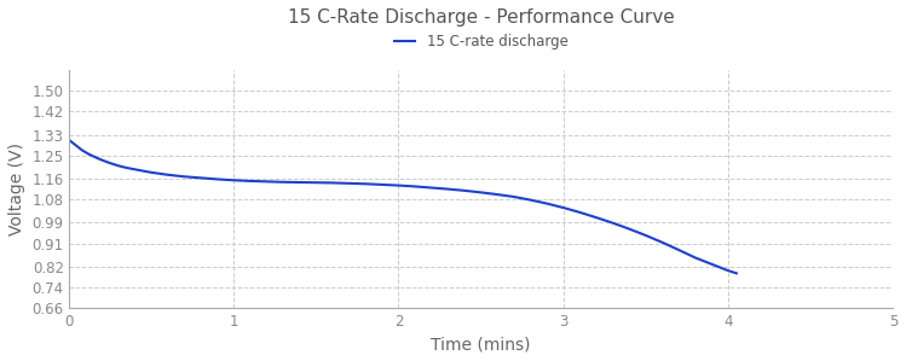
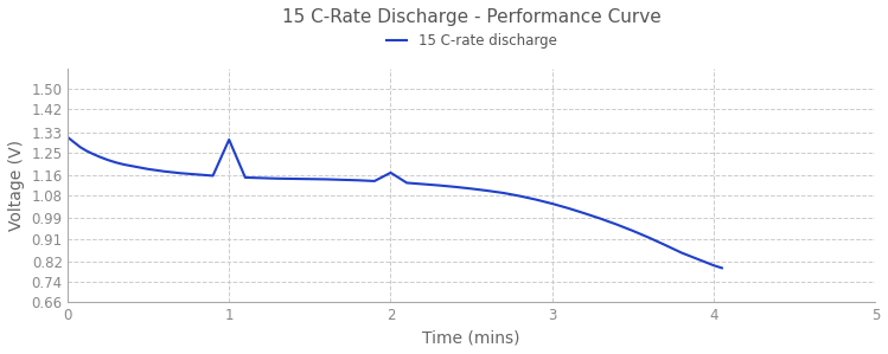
1: 1.154 -> 1.300
2: 1.134 -> 1.170
